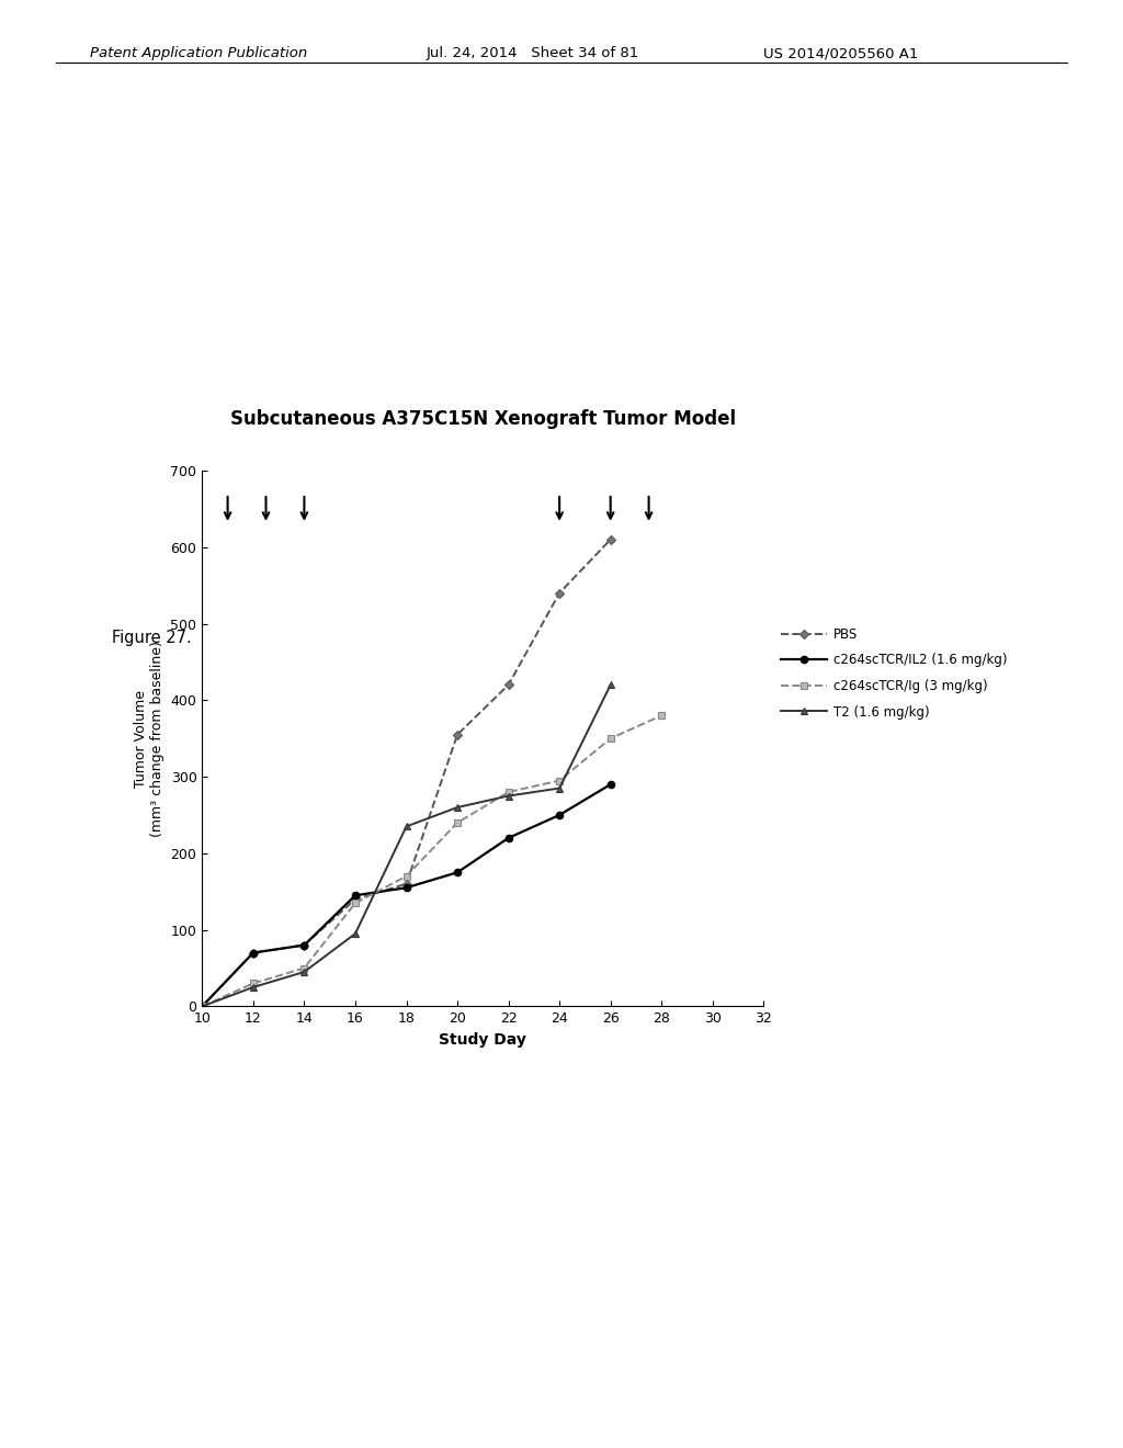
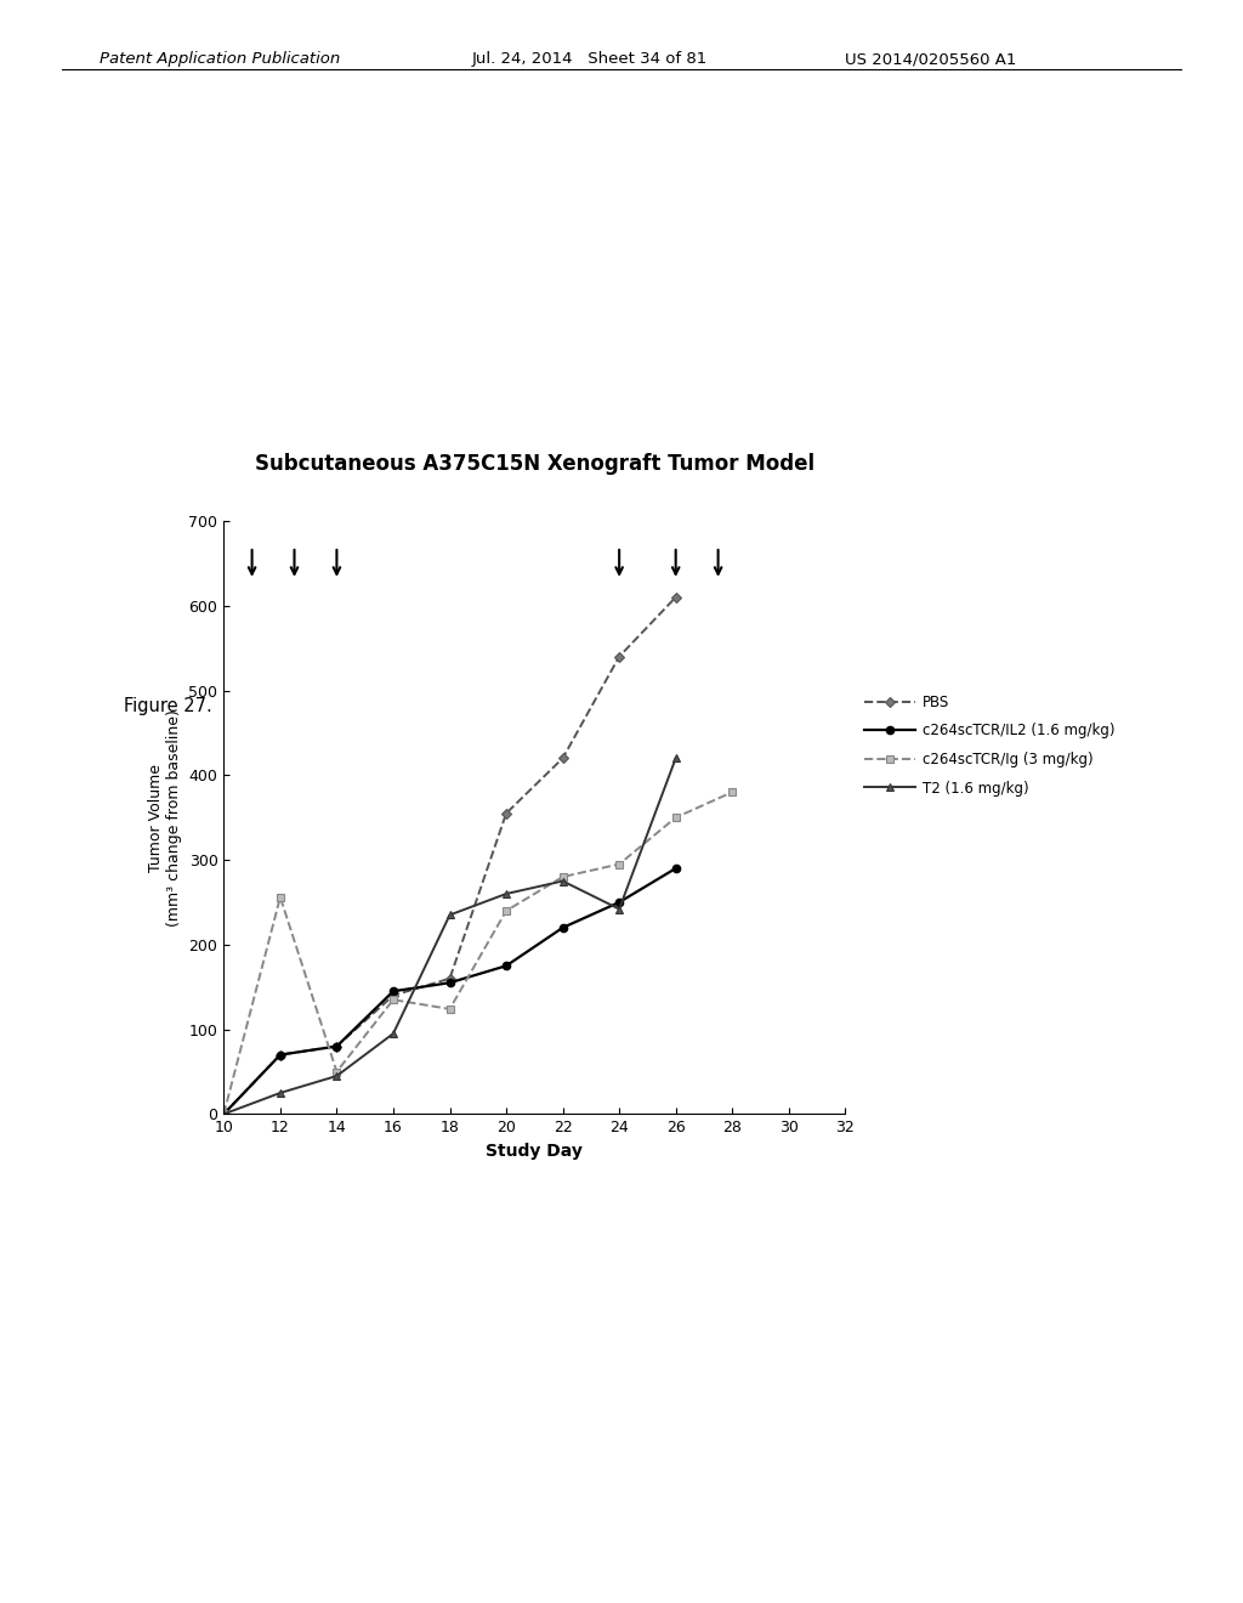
c264scTCR/Ig (3 mg/kg)/12: 30 -> 256
c264scTCR/Ig (3 mg/kg)/18: 170 -> 124
T2 (1.6 mg/kg)/24: 285 -> 242
